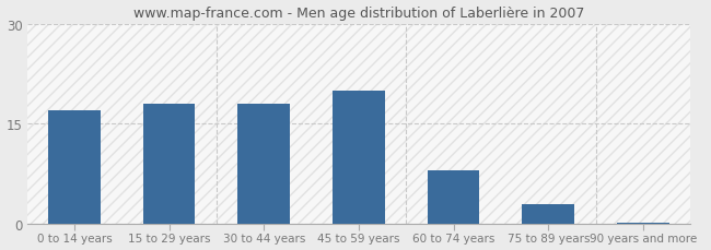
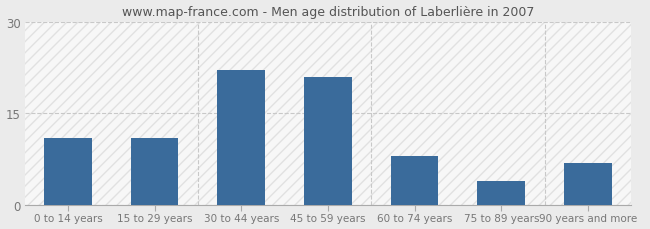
0 to 14 years: 17.0 -> 11.0
15 to 29 years: 18.0 -> 11.0
30 to 44 years: 18.0 -> 22.0
45 to 59 years: 20.0 -> 21.0
75 to 89 years: 3.0 -> 4.0
90 years and more: 0.2 -> 6.8
